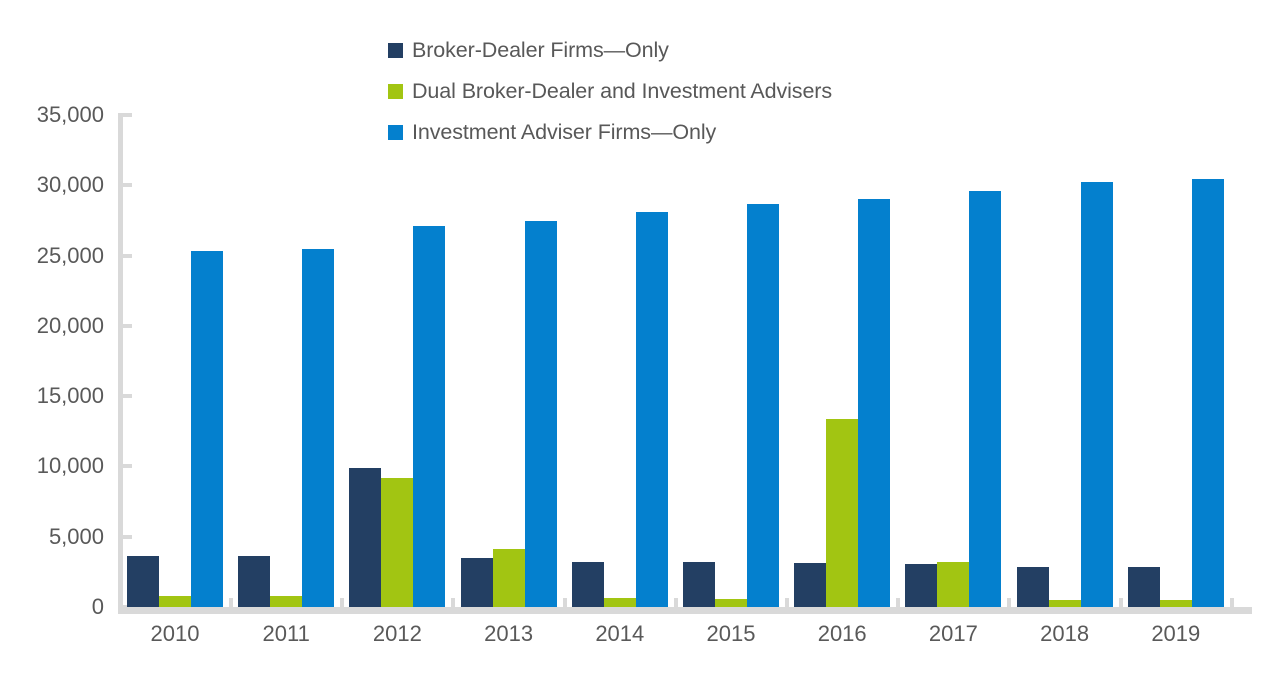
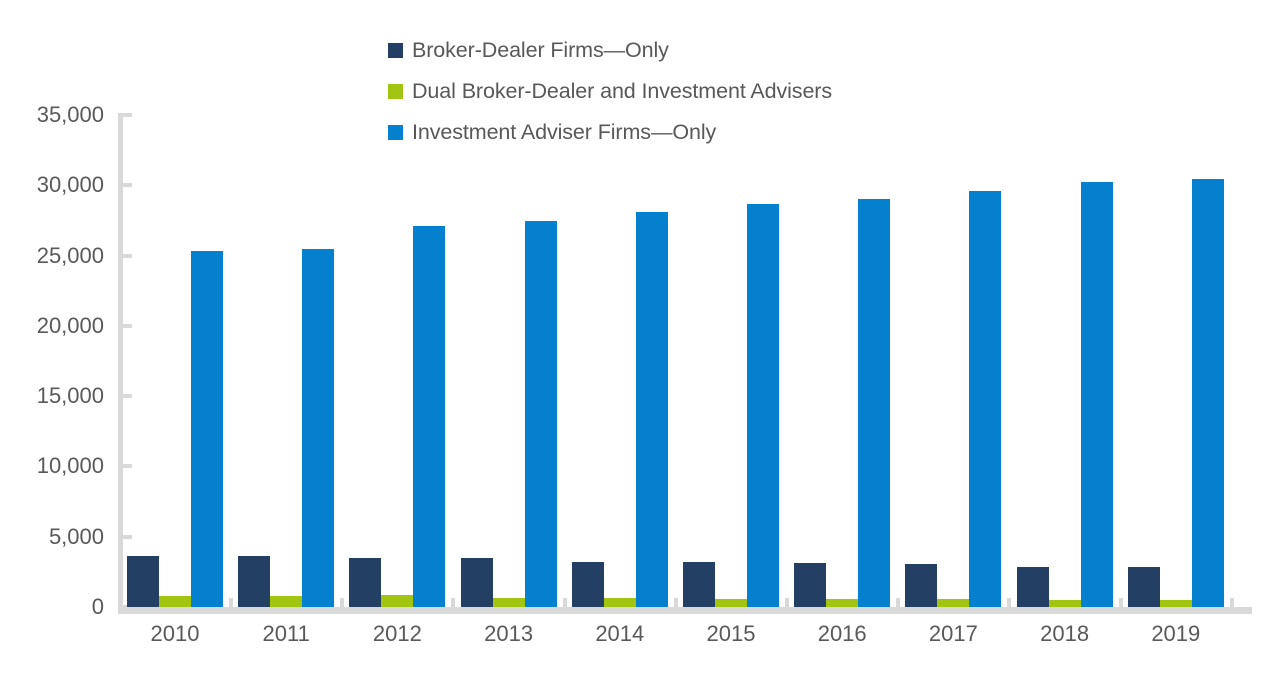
Broker-Dealer Firms—Only/2012: 9900 -> 3500
Dual Broker-Dealer and Investment Advisers/2012: 9200 -> 800
Dual Broker-Dealer and Investment Advisers/2013: 4100 -> 600
Dual Broker-Dealer and Investment Advisers/2016: 13400 -> 600
Dual Broker-Dealer and Investment Advisers/2017: 3200 -> 600
